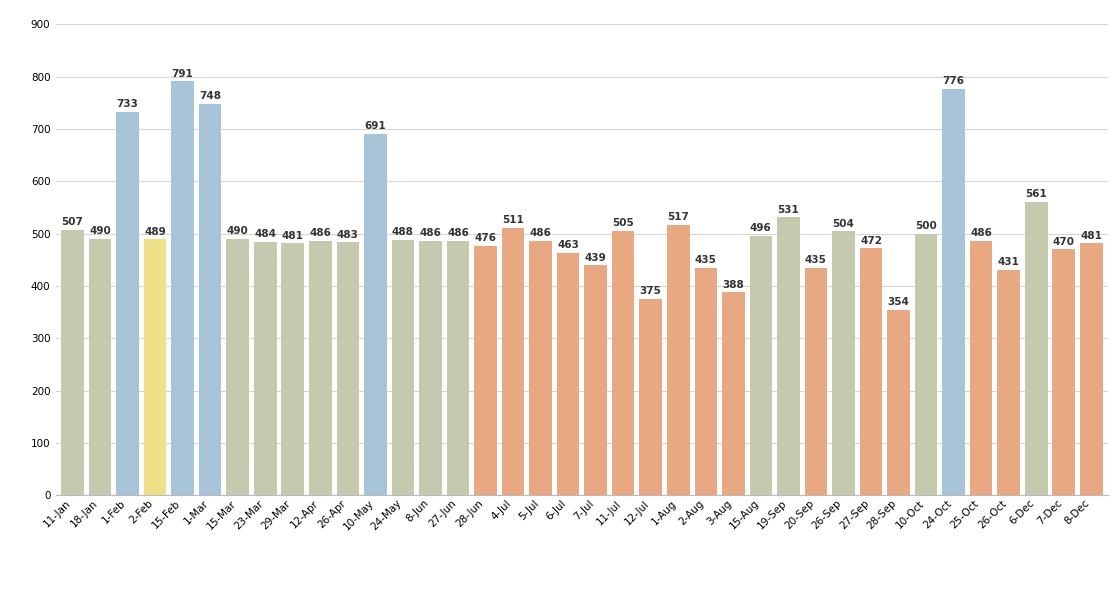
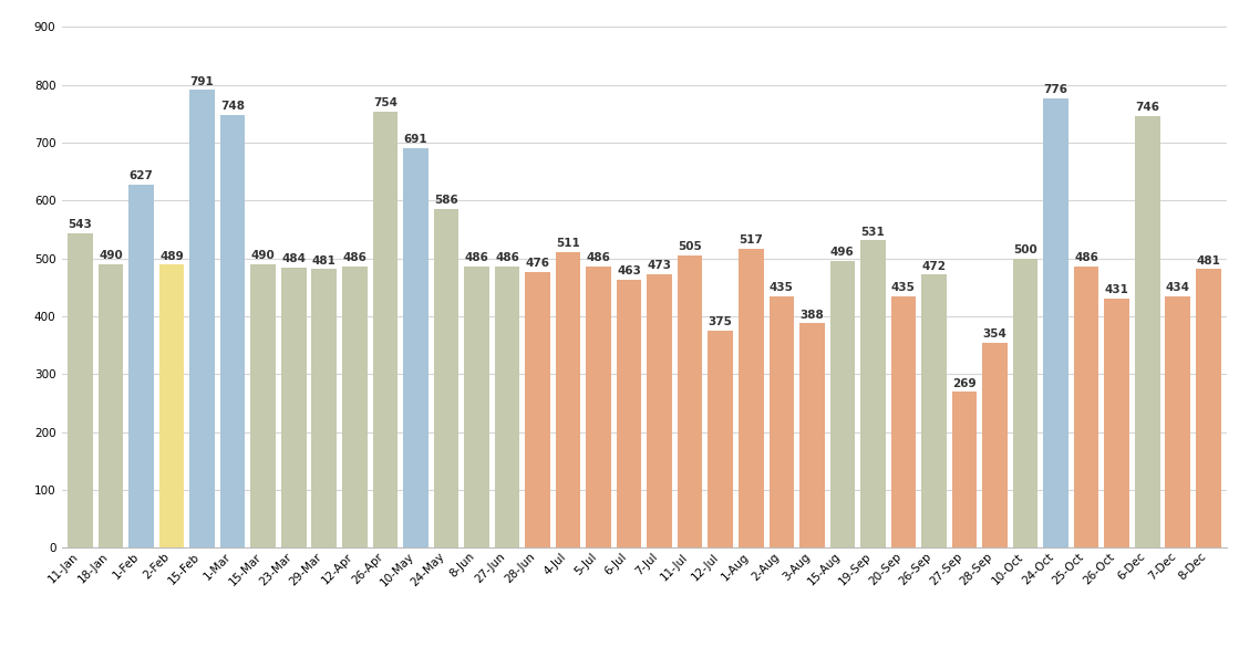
11-Jan: 507 -> 543
1-Feb: 733 -> 627
26-Apr: 483 -> 754
24-May: 488 -> 586
7-Jul: 439 -> 473
26-Sep: 504 -> 472
27-Sep: 472 -> 269
6-Dec: 561 -> 746
7-Dec: 470 -> 434
